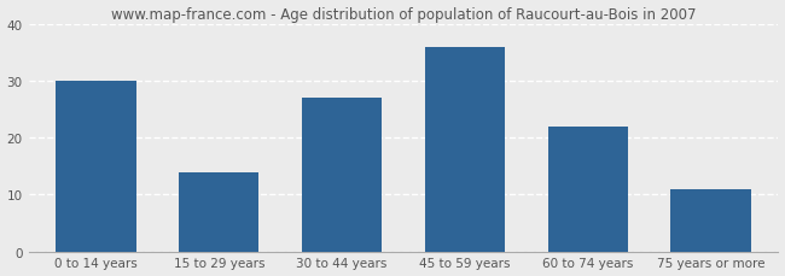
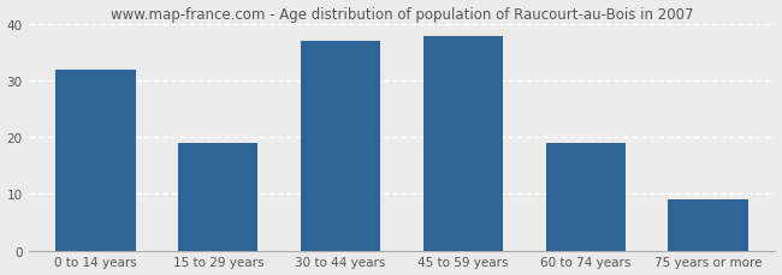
0 to 14 years: 30 -> 32
15 to 29 years: 14 -> 19
30 to 44 years: 27 -> 37
45 to 59 years: 36 -> 38
60 to 74 years: 22 -> 19
75 years or more: 11 -> 9
